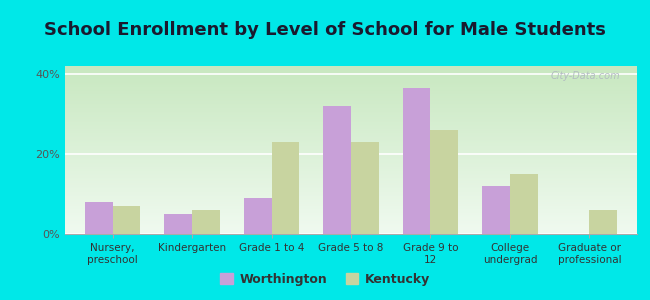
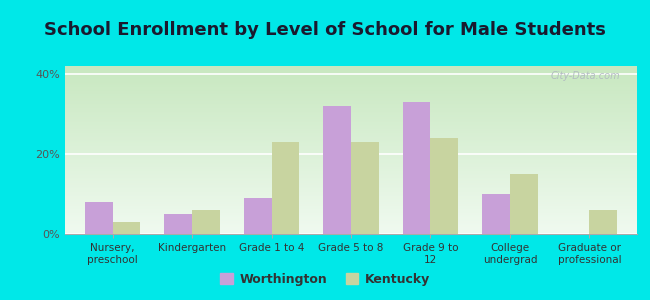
Kentucky/Nursery, preschool: 7% -> 3%
Worthington/Grade 9 to 12: 36.5% -> 33.0%
Kentucky/Grade 9 to 12: 26% -> 24%
Worthington/College undergrad: 12.0% -> 10.0%
